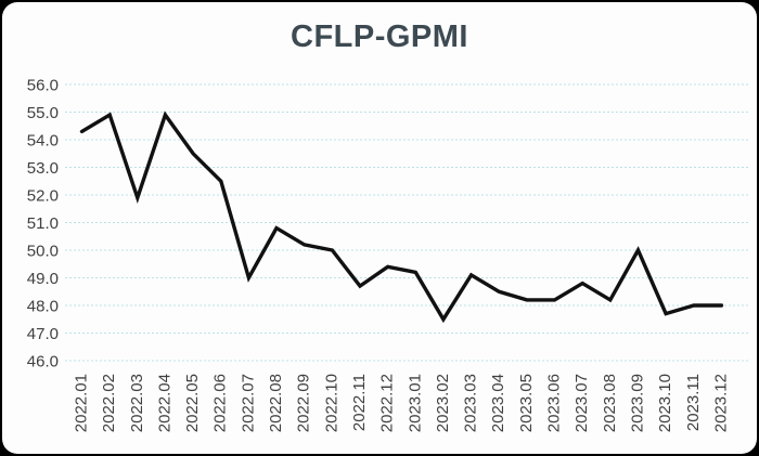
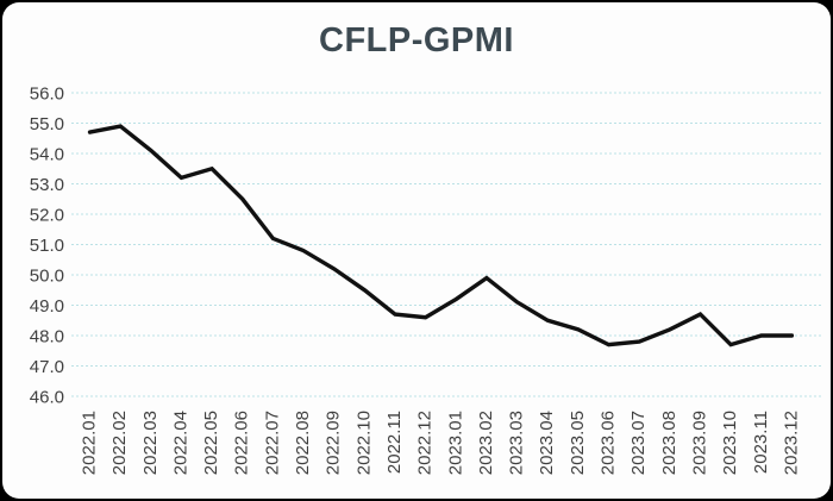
2022.01: 54.3 -> 54.7
2022.03: 51.9 -> 54.1
2022.04: 54.9 -> 53.2
2022.07: 49.0 -> 51.2
2022.10: 50.0 -> 49.5
2022.12: 49.4 -> 48.6
2023.02: 47.5 -> 49.9
2023.06: 48.2 -> 47.7
2023.07: 48.8 -> 47.8
2023.09: 50.0 -> 48.7
